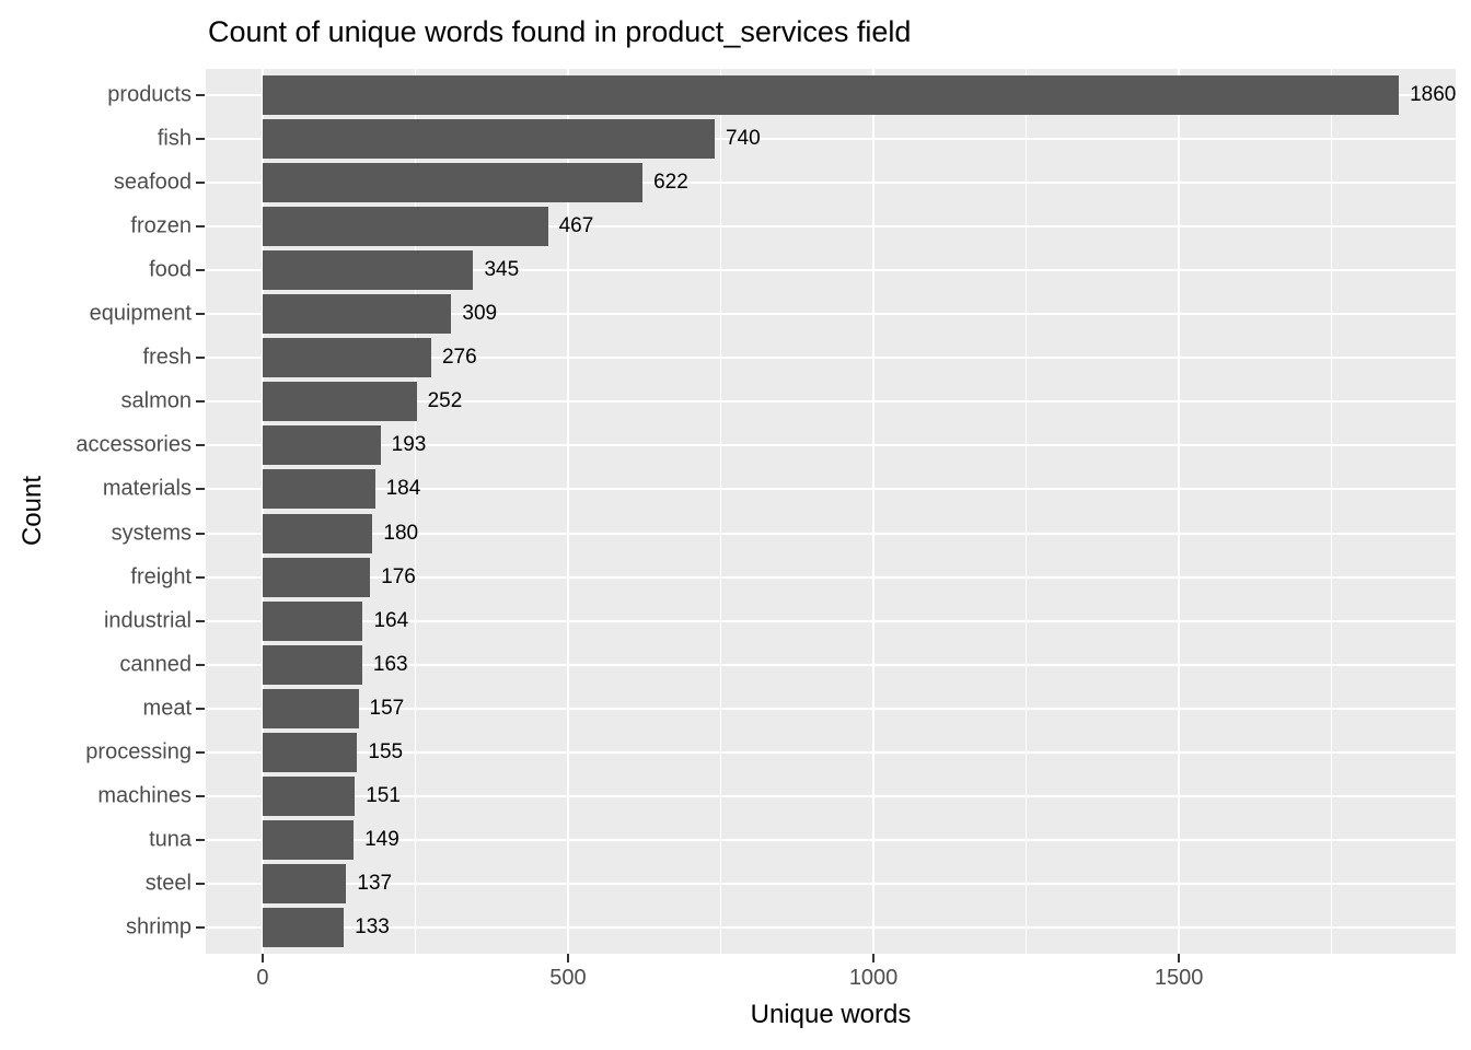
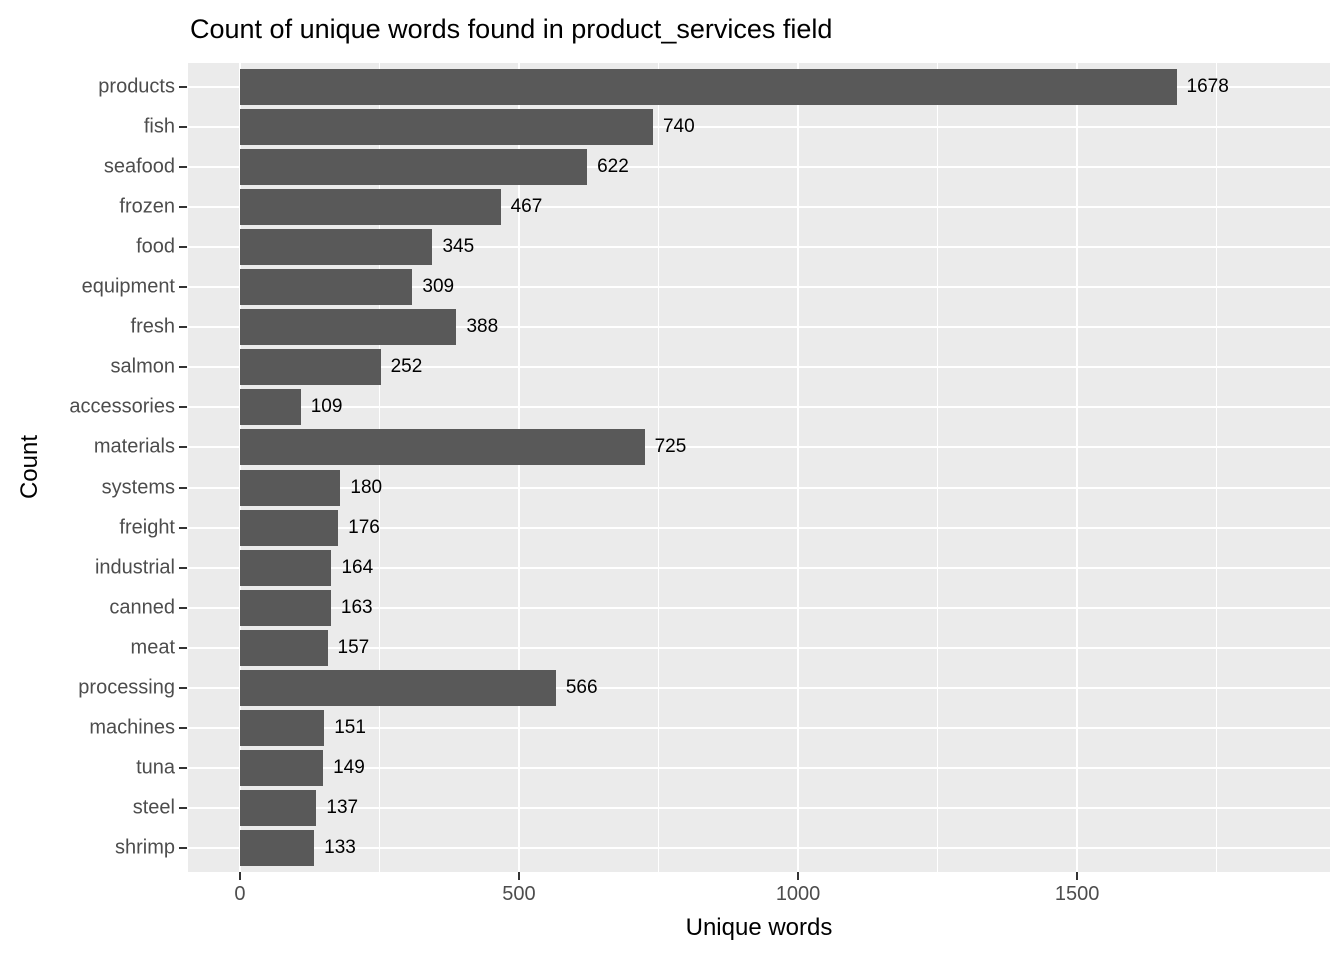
products: 1860 -> 1678
fresh: 276 -> 388
accessories: 193 -> 109
materials: 184 -> 725
processing: 155 -> 566
